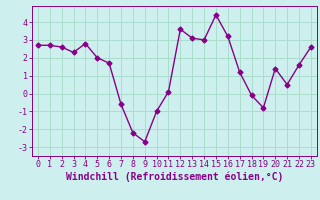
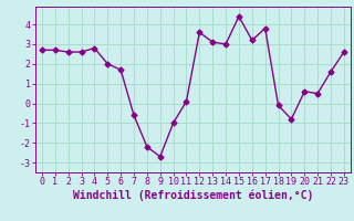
3: 2.3 -> 2.6
17: 1.2 -> 3.8
20: 1.4 -> 0.6
